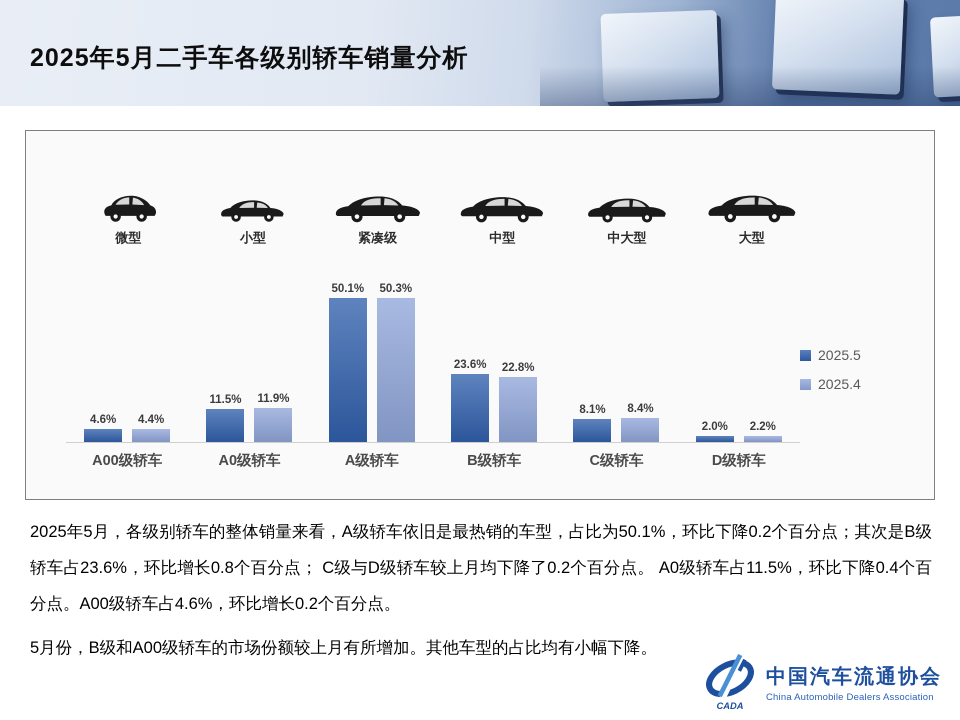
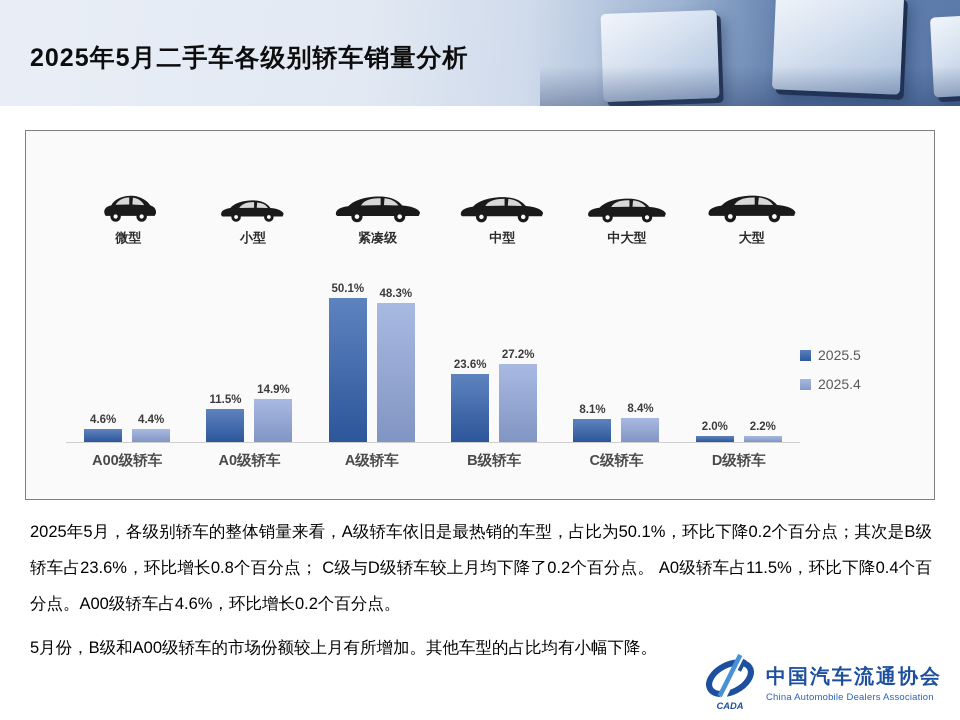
2025.4/A0级轿车: 11.9% -> 14.9%
2025.4/A级轿车: 50.3% -> 48.3%
2025.4/B级轿车: 22.8% -> 27.2%
